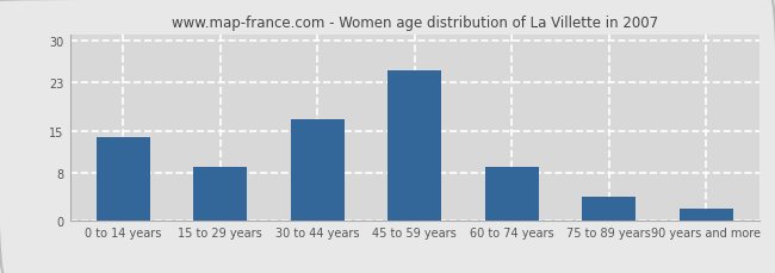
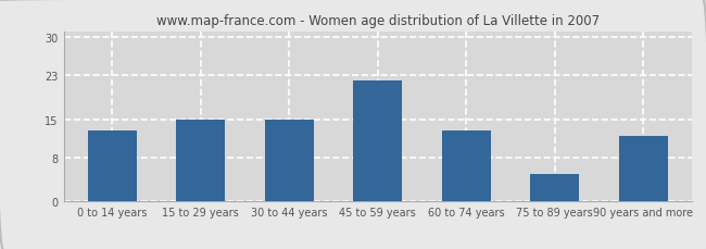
0 to 14 years: 14 -> 13
15 to 29 years: 9 -> 15
30 to 44 years: 17 -> 15
45 to 59 years: 25 -> 22
60 to 74 years: 9 -> 13
75 to 89 years: 4 -> 5
90 years and more: 2 -> 12
